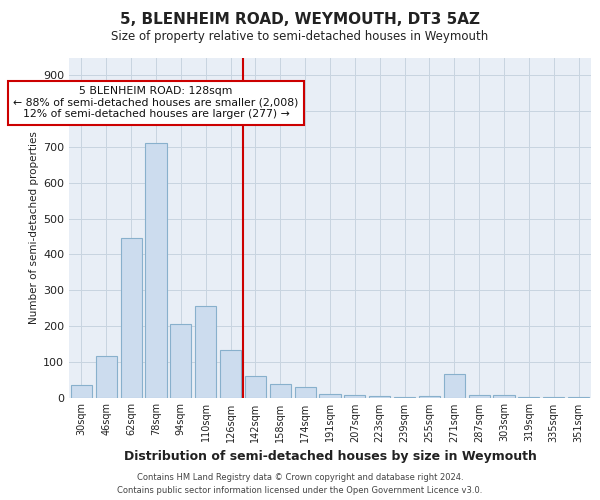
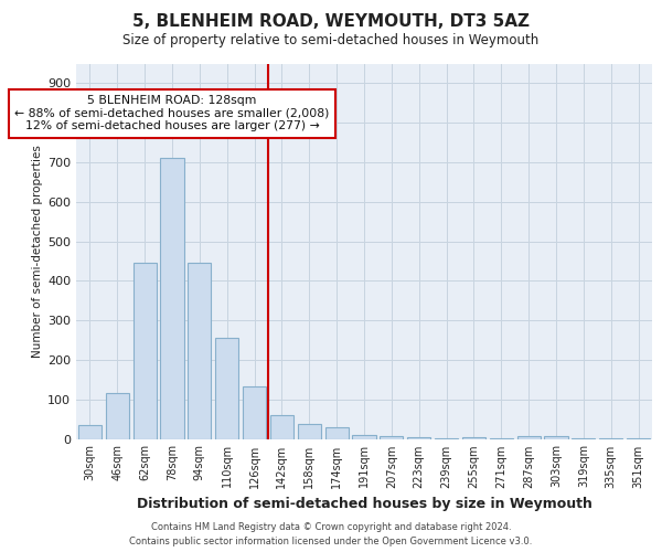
94sqm: 205 -> 447
271sqm: 65 -> 1
